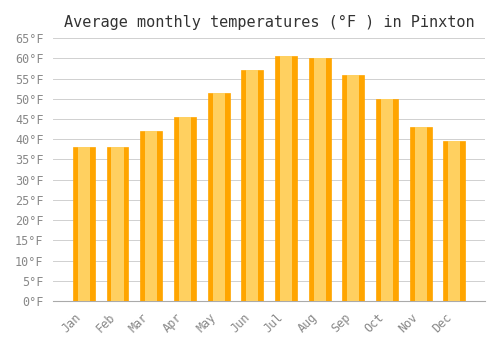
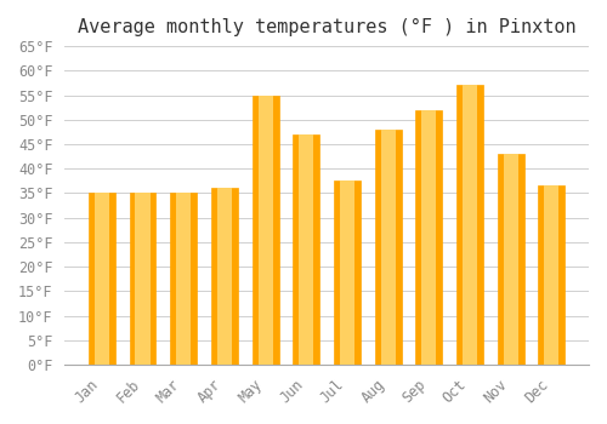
Jan: 38.0°F -> 35.0°F
Feb: 38.0°F -> 35.0°F
Mar: 42.0°F -> 35.0°F
Apr: 45.5°F -> 36.0°F
May: 51.5°F -> 55.0°F
Jun: 57.0°F -> 47.0°F
Jul: 60.5°F -> 37.5°F
Aug: 60.0°F -> 48.0°F
Sep: 56.0°F -> 52.0°F
Oct: 50.0°F -> 57.0°F
Dec: 39.5°F -> 36.5°F
